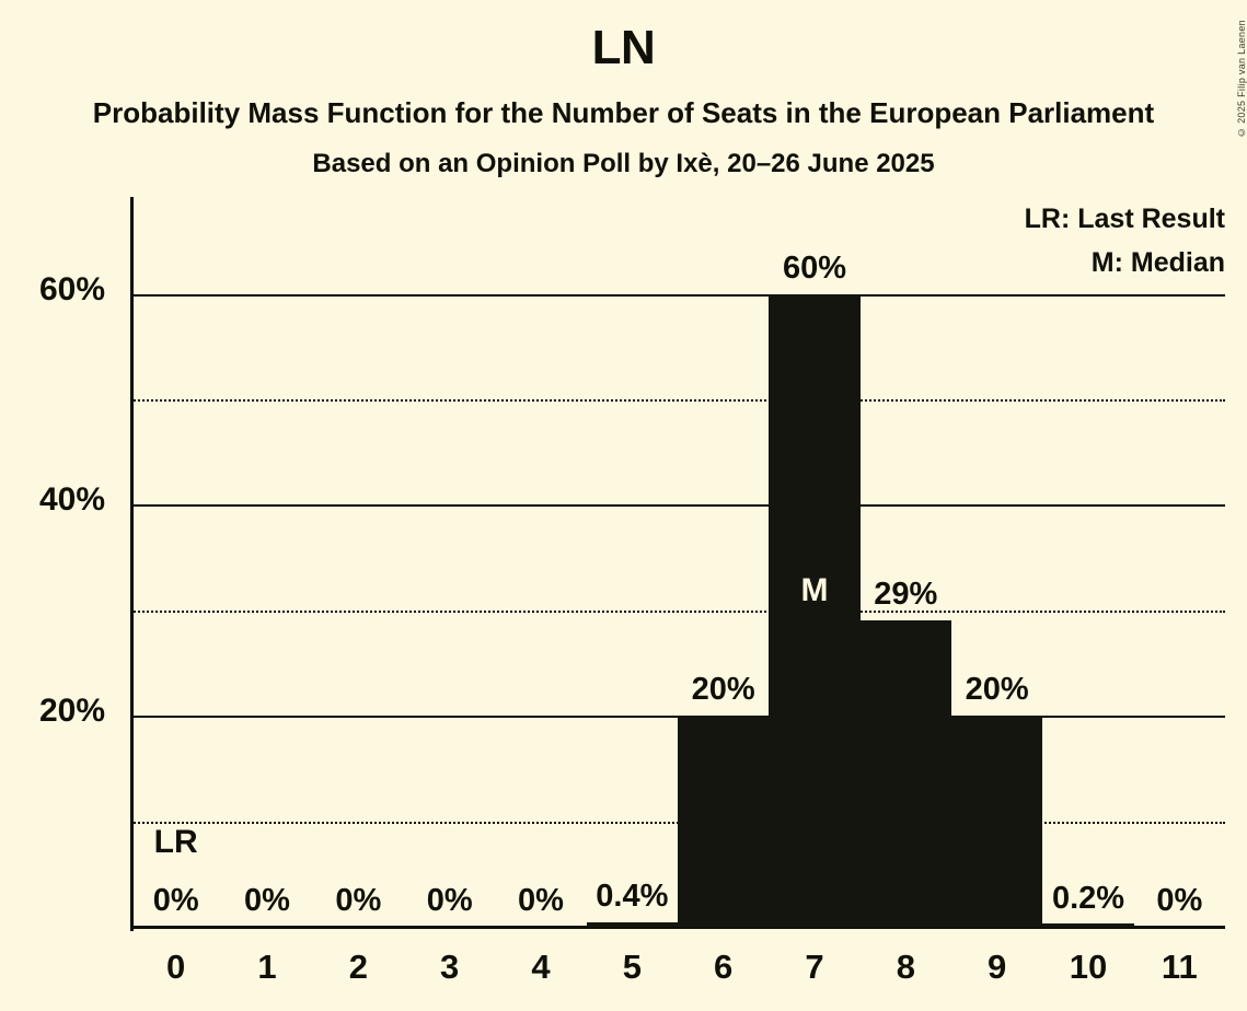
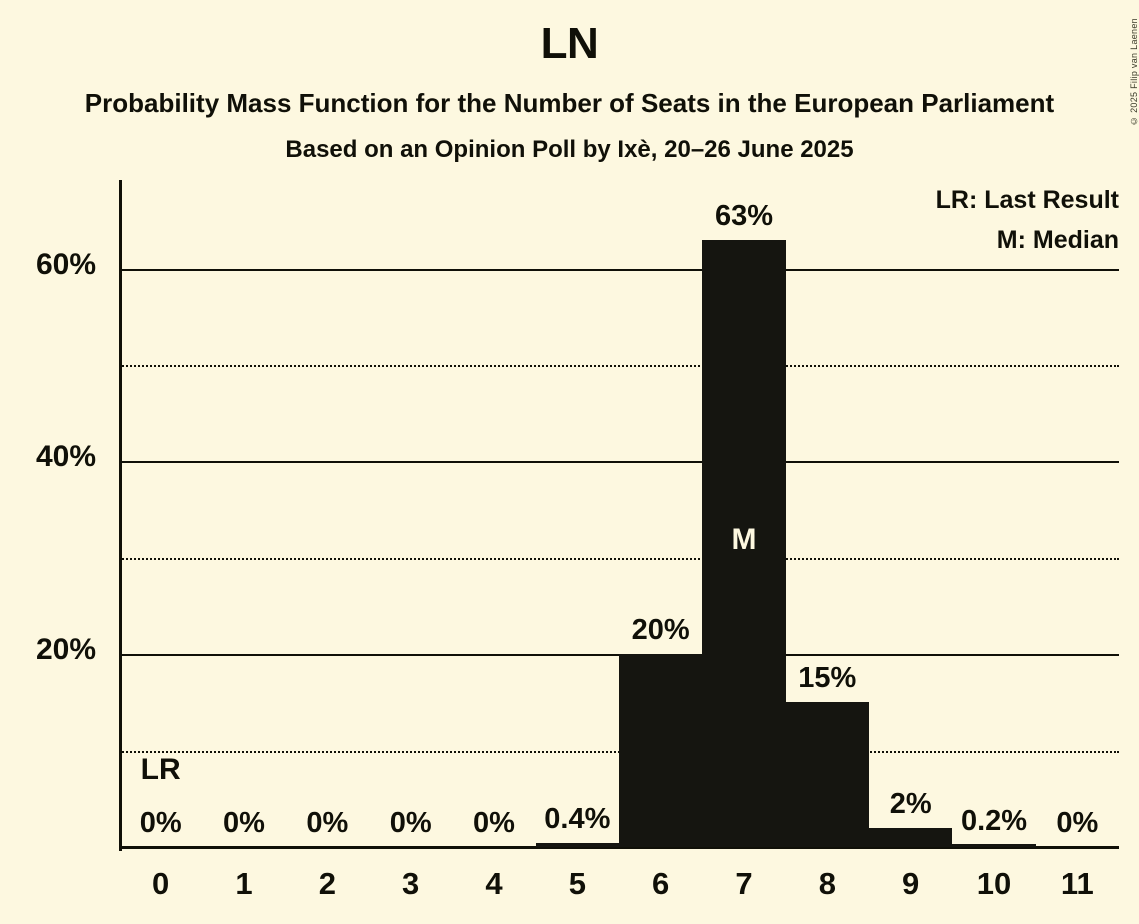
7: 60% -> 63%
8: 29% -> 15%
9: 20% -> 2%
